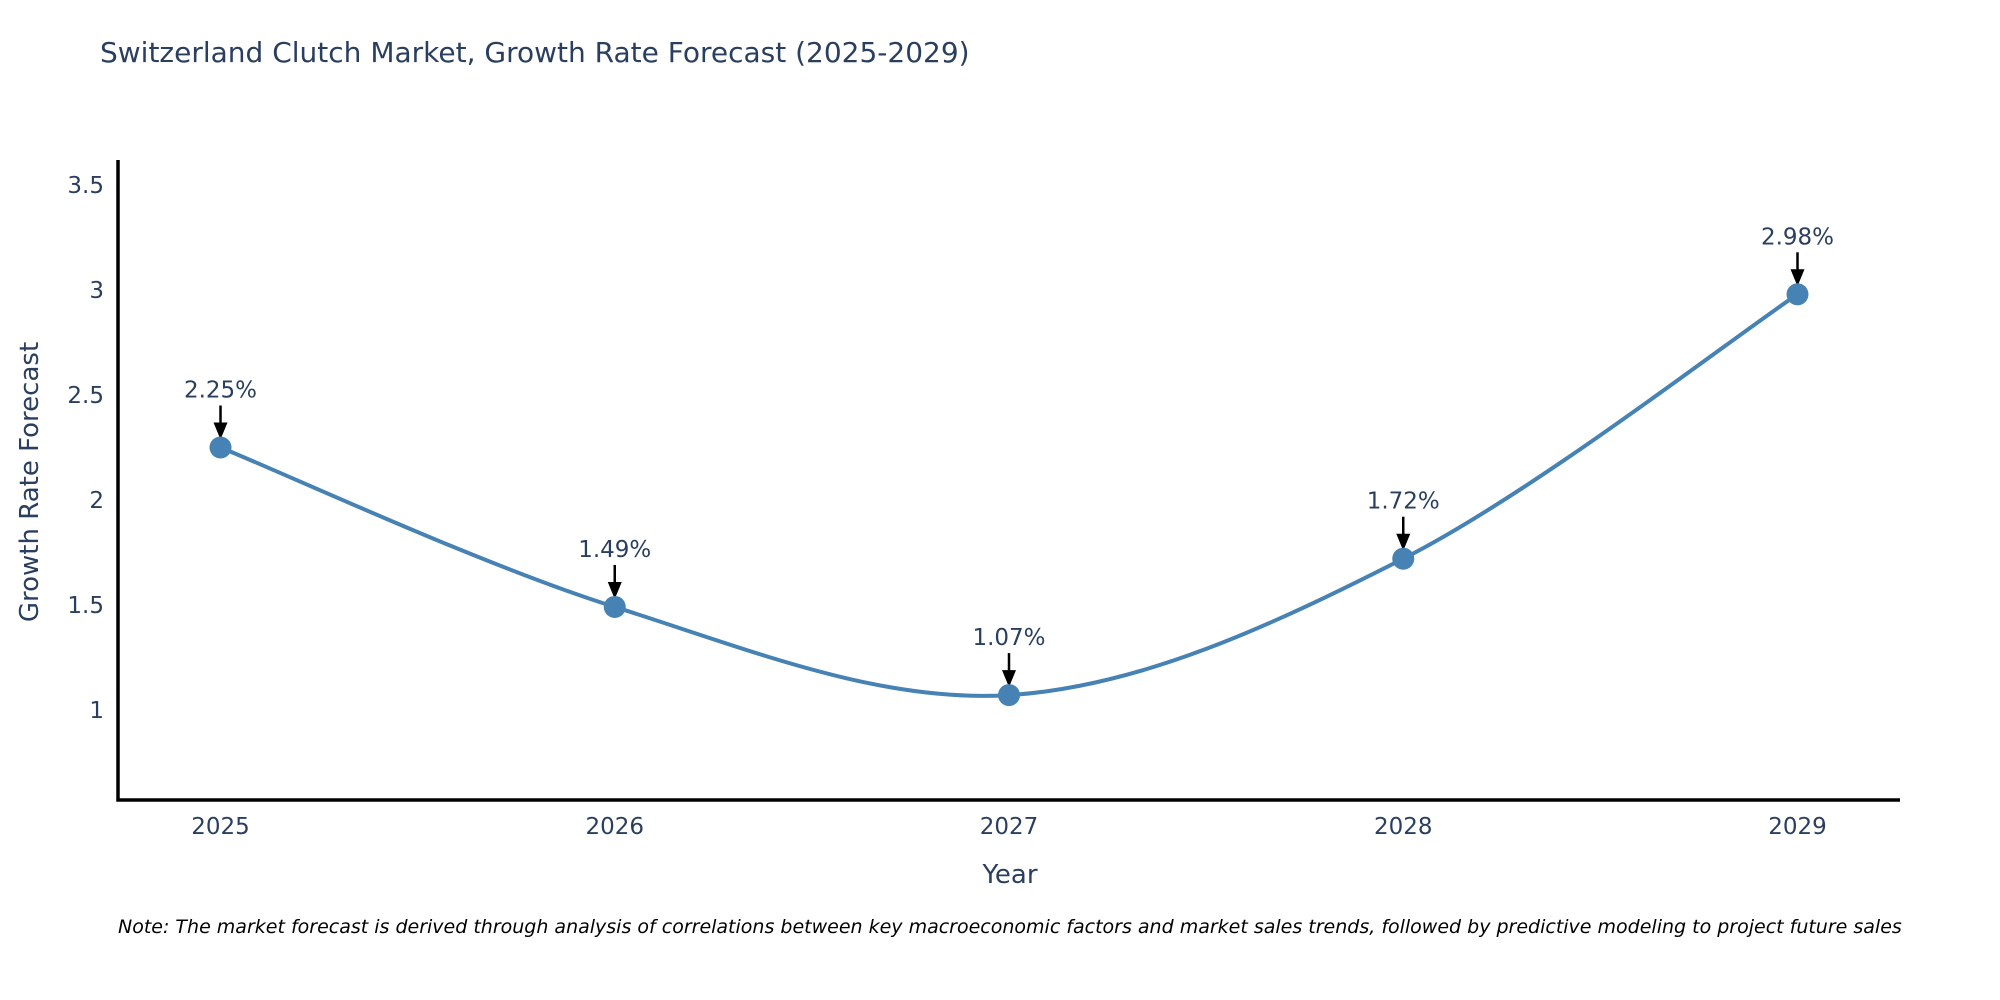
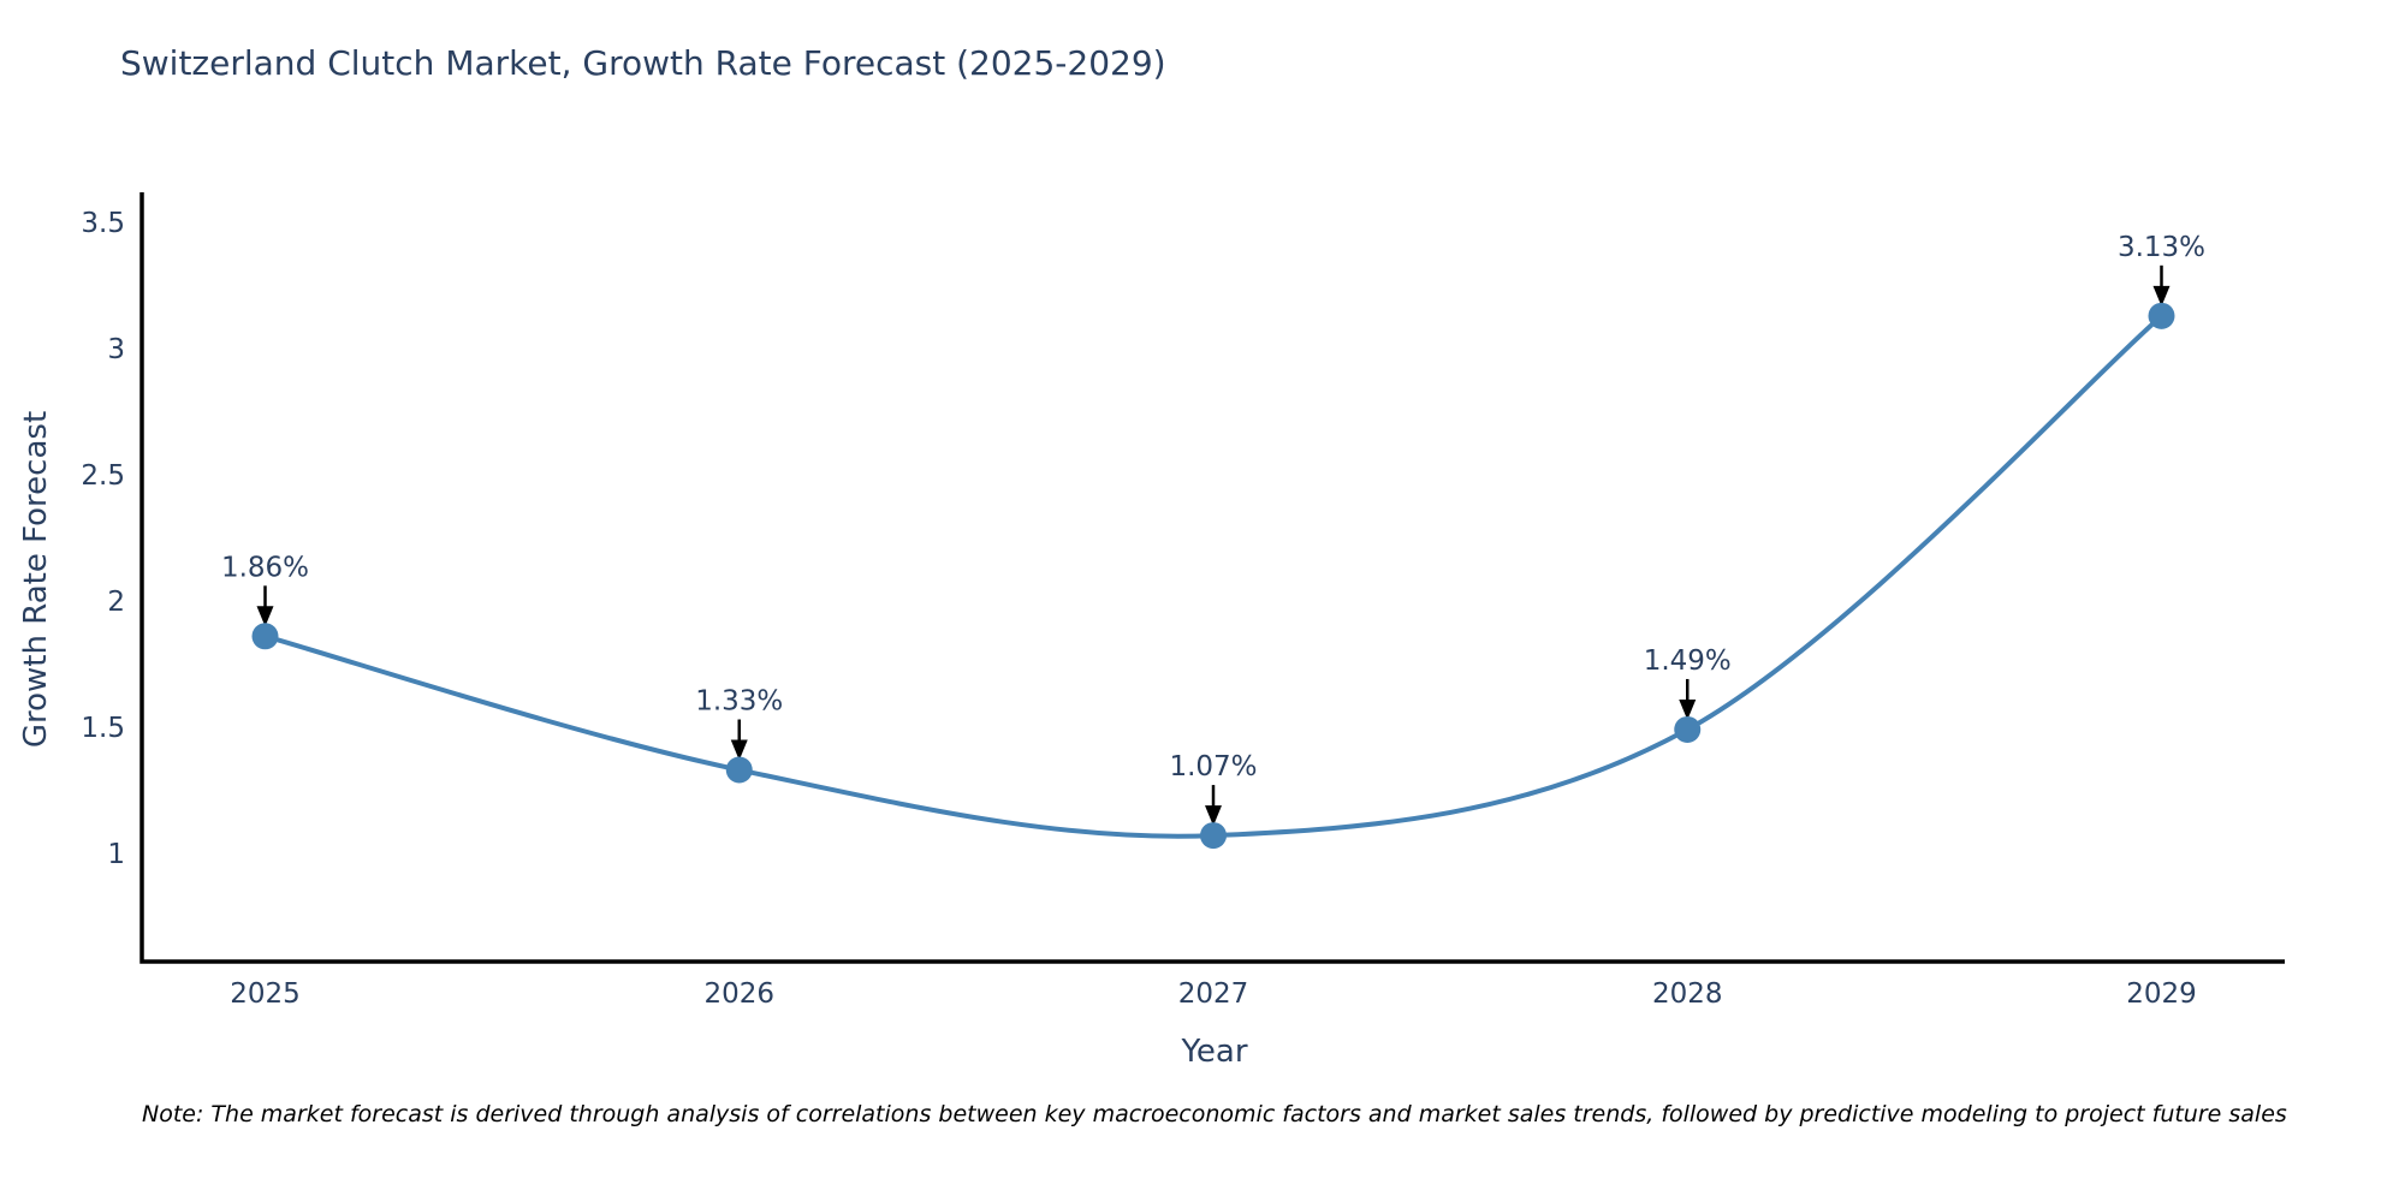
2025: 2.25% -> 1.86%
2026: 1.49% -> 1.33%
2028: 1.72% -> 1.49%
2029: 2.98% -> 3.13%
